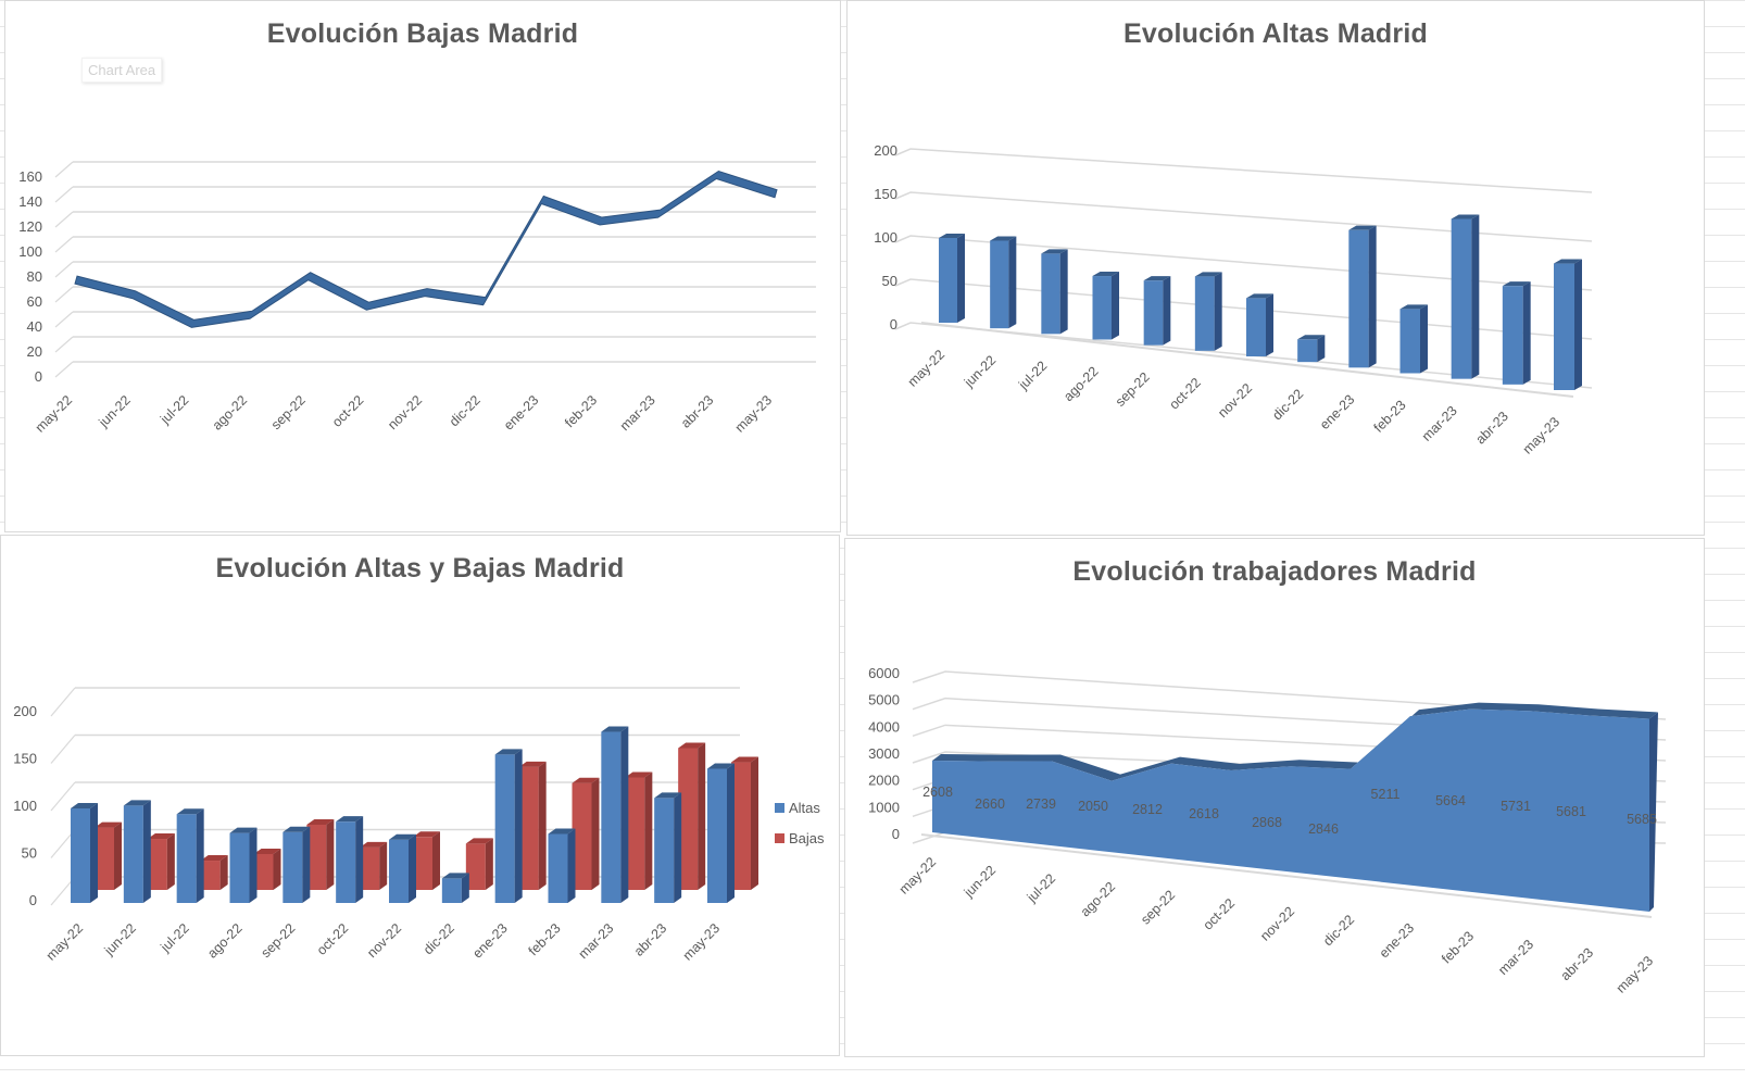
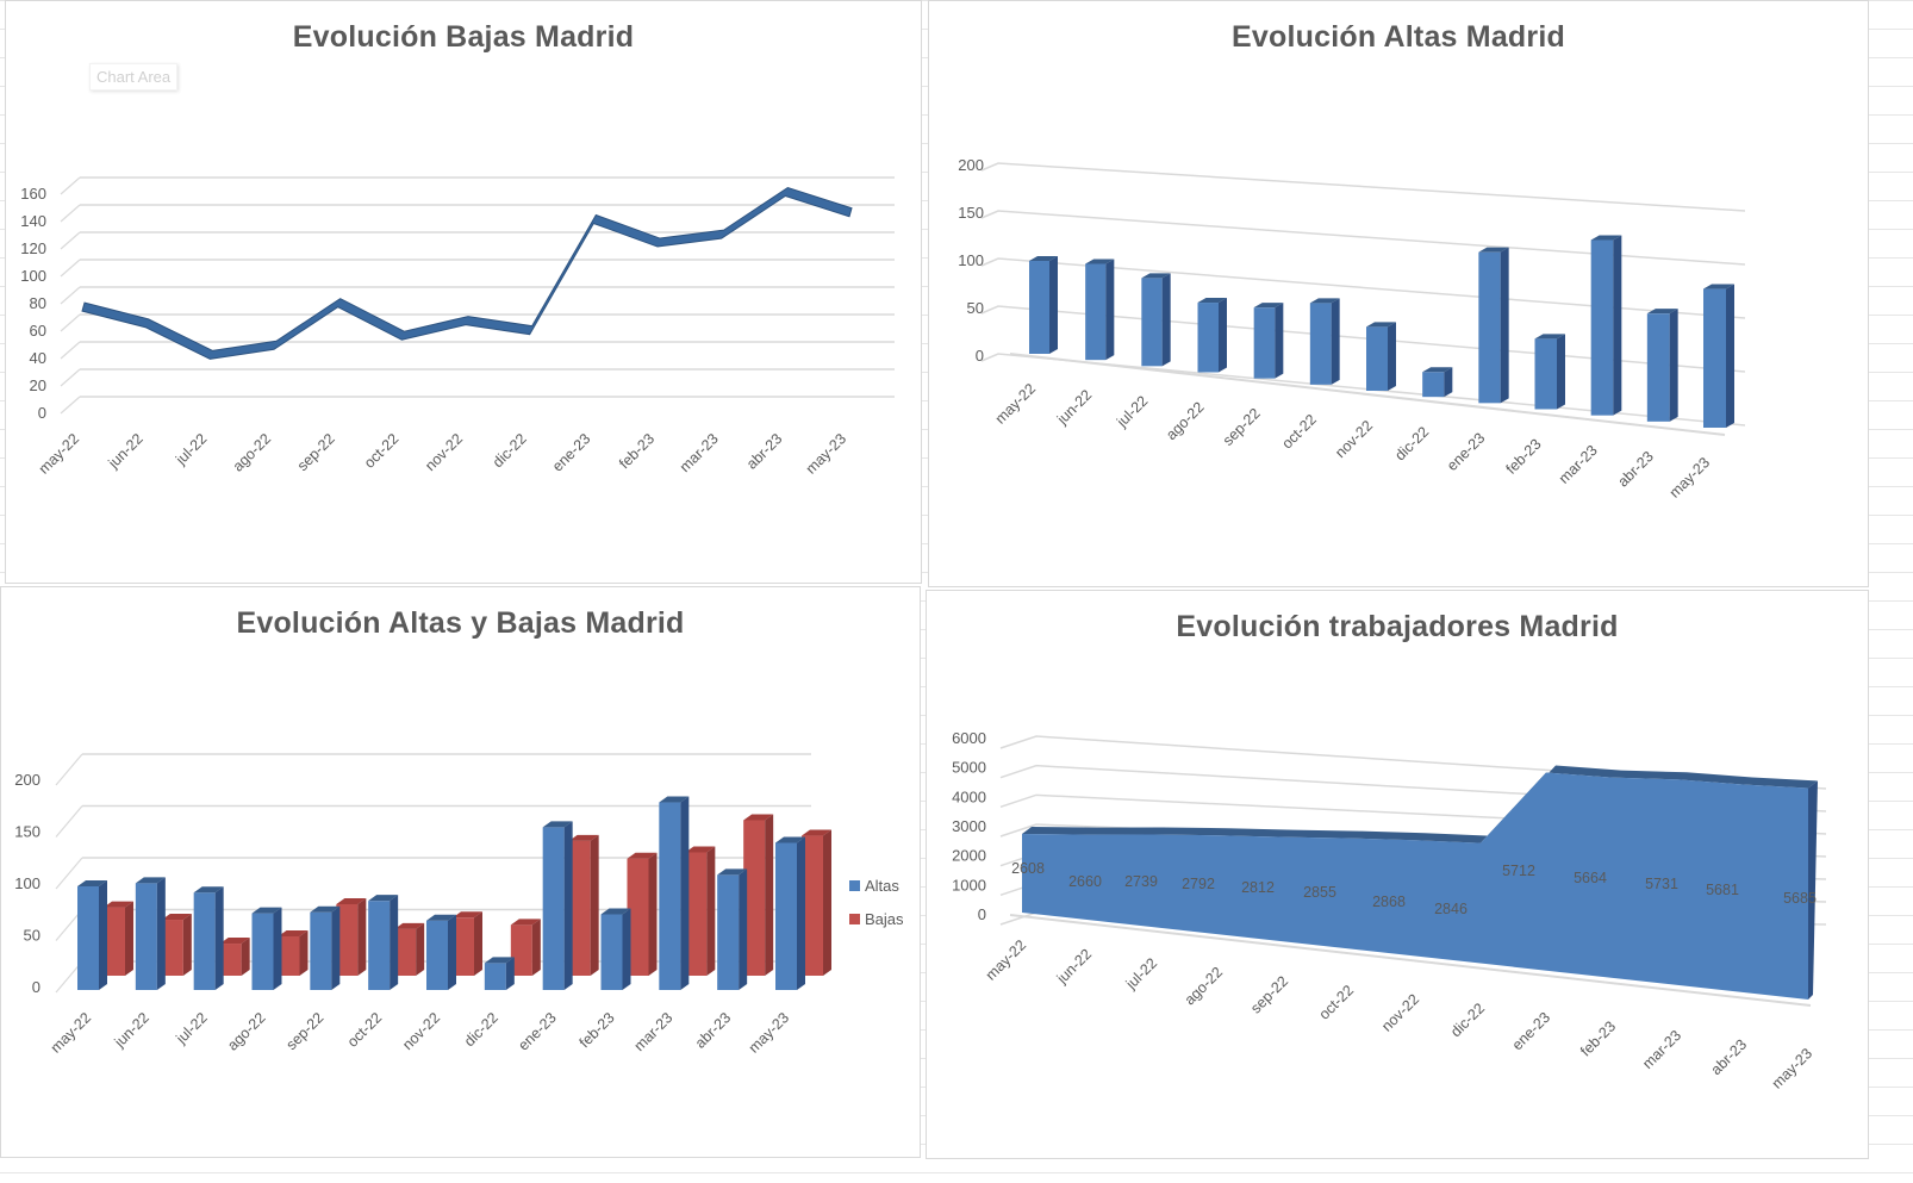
Evolución trabajadores Madrid/ago-22: 2050 -> 2792
Evolución trabajadores Madrid/oct-22: 2618 -> 2855
Evolución trabajadores Madrid/ene-23: 5211 -> 5712
